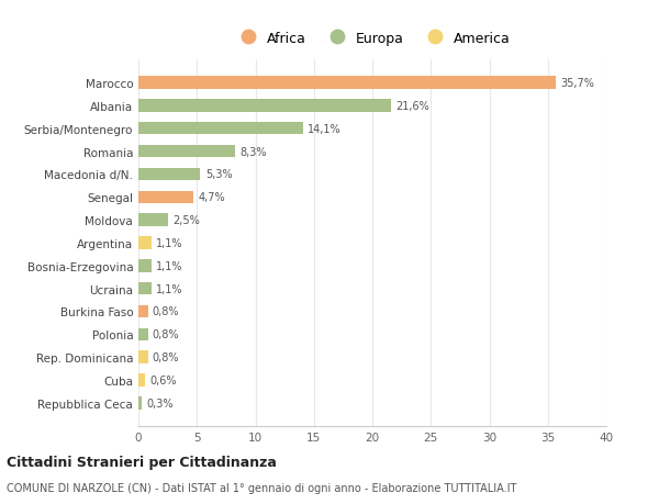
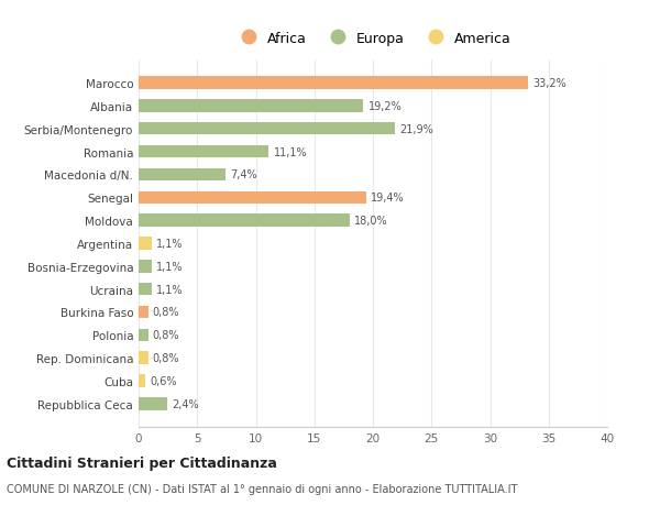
Marocco: 35,7% -> 33,2%
Albania: 21,6% -> 19,2%
Serbia/Montenegro: 14,1% -> 21,9%
Romania: 8,3% -> 11,1%
Macedonia d/N.: 5,3% -> 7,4%
Senegal: 4,7% -> 19,4%
Moldova: 2,5% -> 18,0%
Repubblica Ceca: 0,3% -> 2,4%
